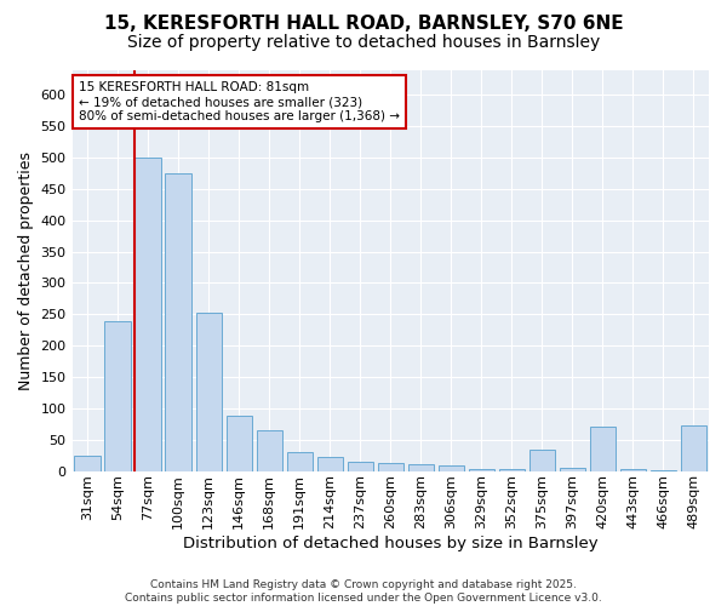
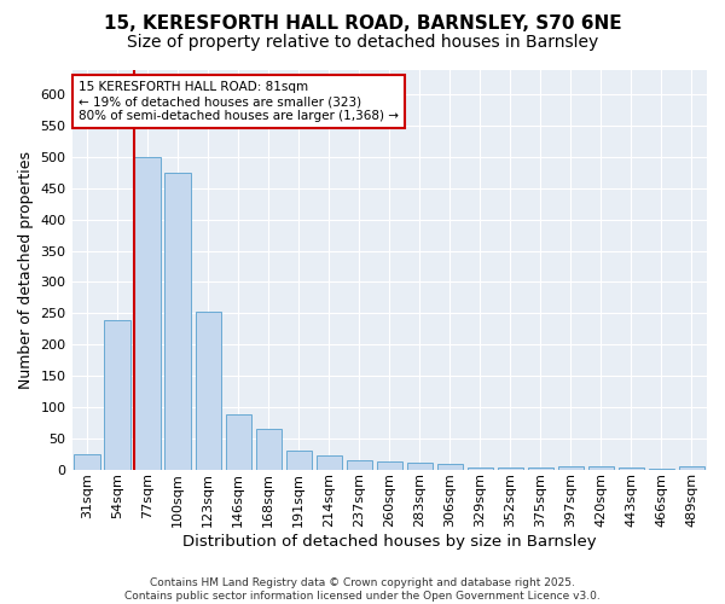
375sqm: 34 -> 3
420sqm: 70 -> 5
489sqm: 72 -> 5
